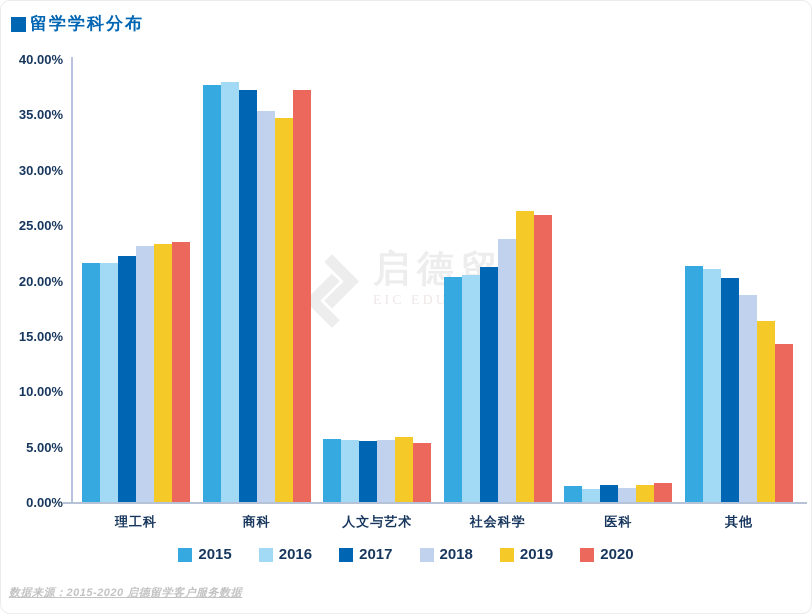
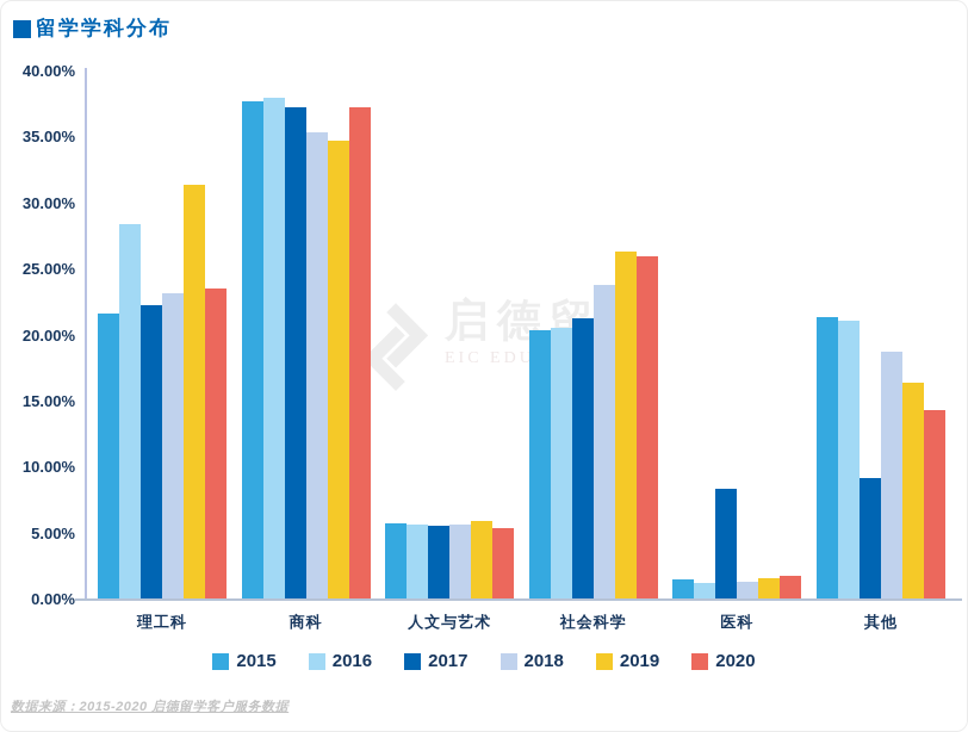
2016/理工科: 21.7% -> 28.4%
2019/理工科: 23.4% -> 31.4%
2017/医科: 1.6% -> 8.4%
2017/其他: 20.3% -> 9.2%
